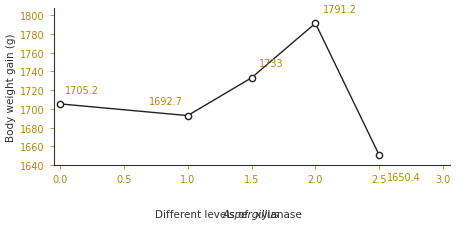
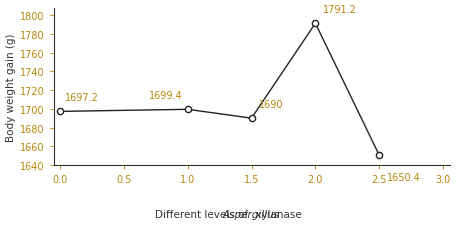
0.0: 1705.2 -> 1697.2
1.0: 1692.7 -> 1699.4
1.5: 1733 -> 1690
